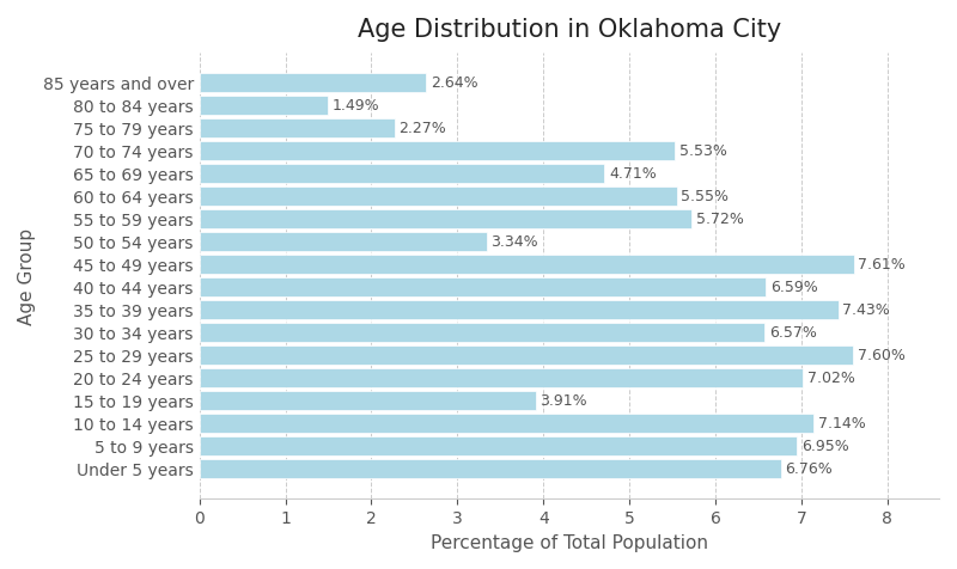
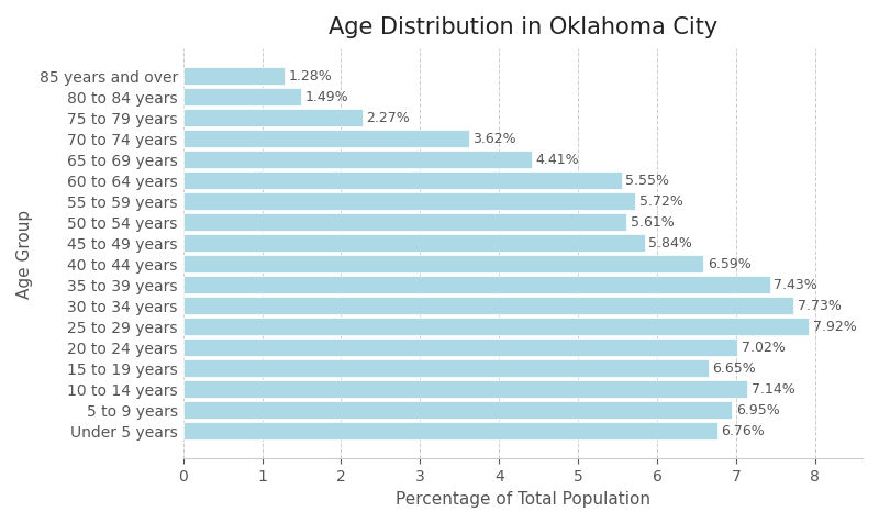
85 years and over: 2.64% -> 1.28%
70 to 74 years: 5.53% -> 3.62%
65 to 69 years: 4.71% -> 4.41%
50 to 54 years: 3.34% -> 5.61%
45 to 49 years: 7.61% -> 5.84%
30 to 34 years: 6.57% -> 7.73%
25 to 29 years: 7.60% -> 7.92%
15 to 19 years: 3.91% -> 6.65%
